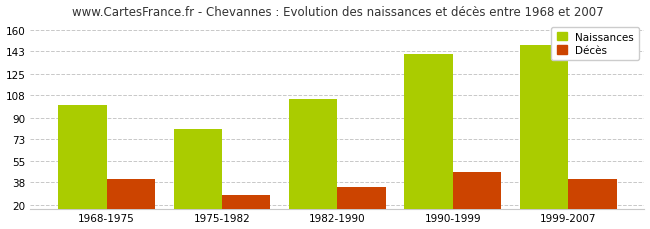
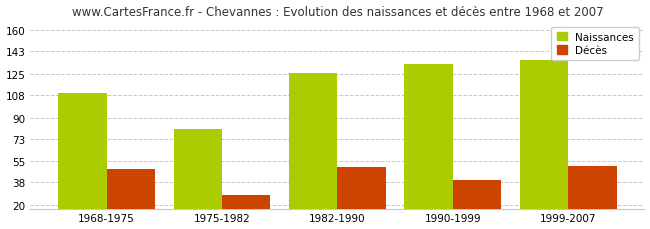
Naissances/1968-1975: 100 -> 110
Décès/1968-1975: 41 -> 49
Naissances/1982-1990: 105 -> 126
Décès/1982-1990: 34 -> 50
Naissances/1990-1999: 141 -> 133
Décès/1990-1999: 46 -> 40
Naissances/1999-2007: 148 -> 136
Décès/1999-2007: 41 -> 51
